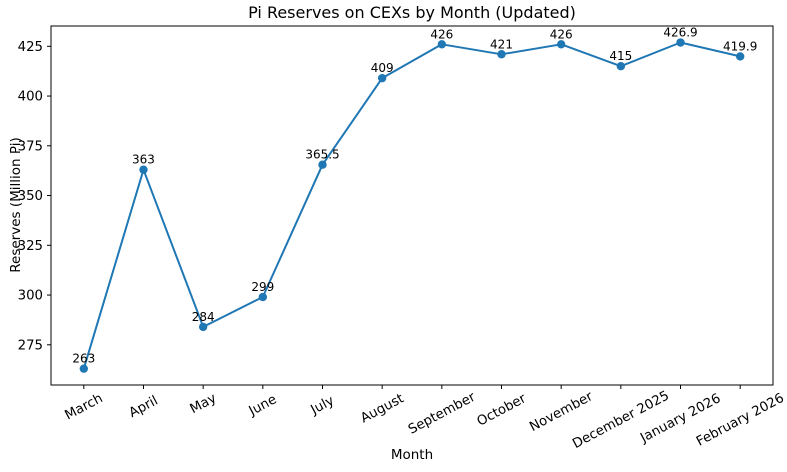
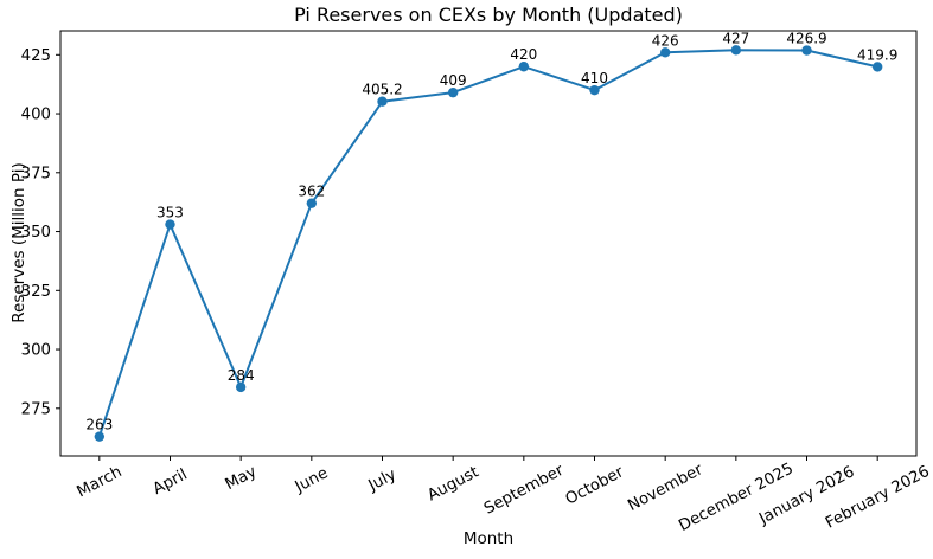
April: 363 -> 353
June: 299 -> 362
July: 365.5 -> 405.2
September: 426 -> 420
October: 421 -> 410
December 2025: 415 -> 427
